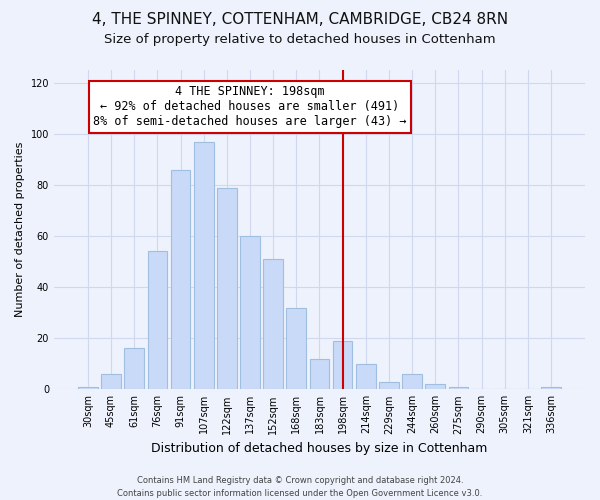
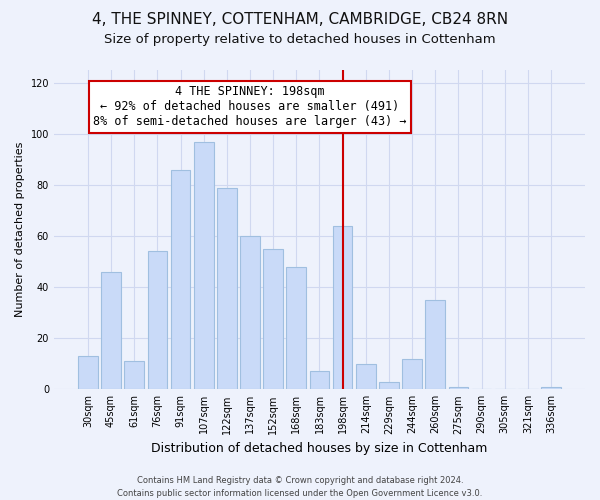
30sqm: 1 -> 13
45sqm: 6 -> 46
61sqm: 16 -> 11
152sqm: 51 -> 55
168sqm: 32 -> 48
183sqm: 12 -> 7
198sqm: 19 -> 64
244sqm: 6 -> 12
260sqm: 2 -> 35
